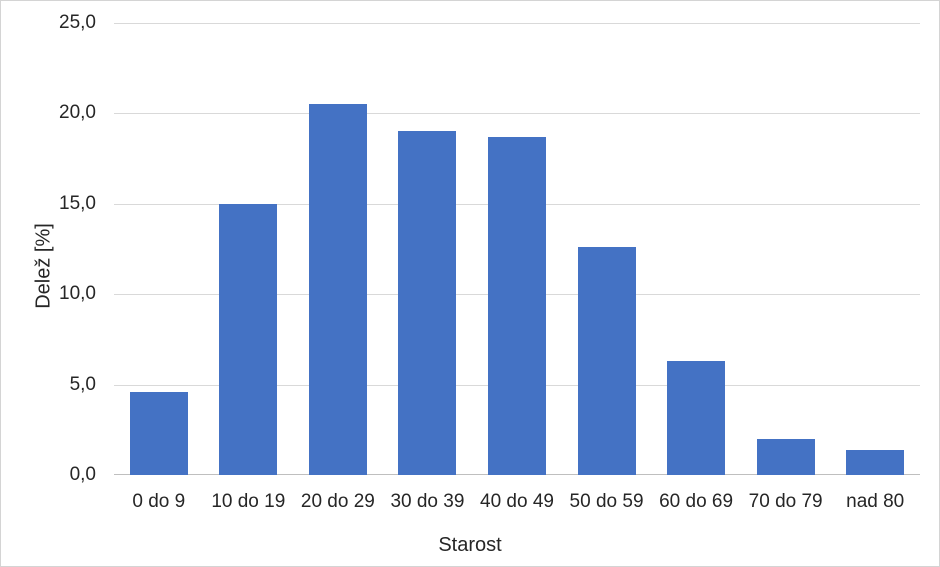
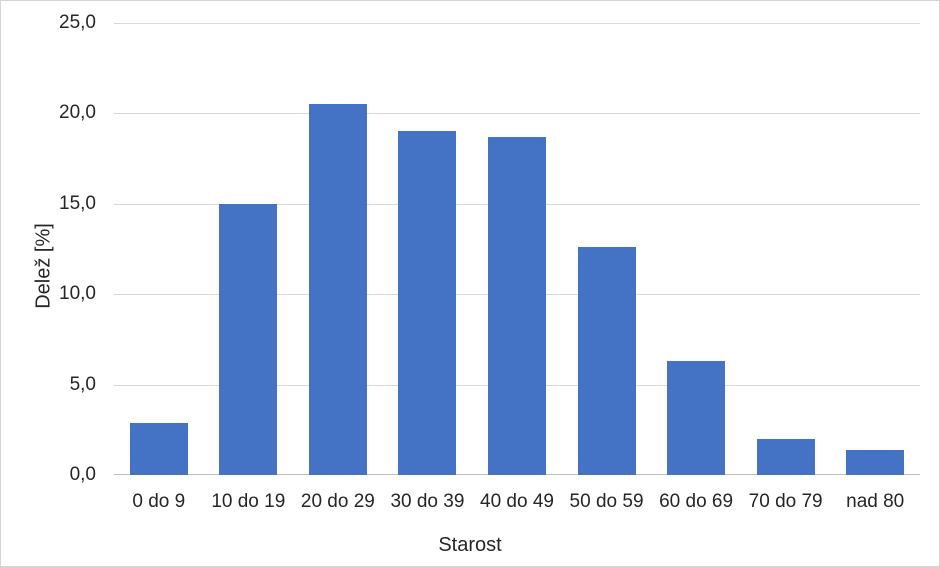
0 do 9: 4,6 -> 2,9
